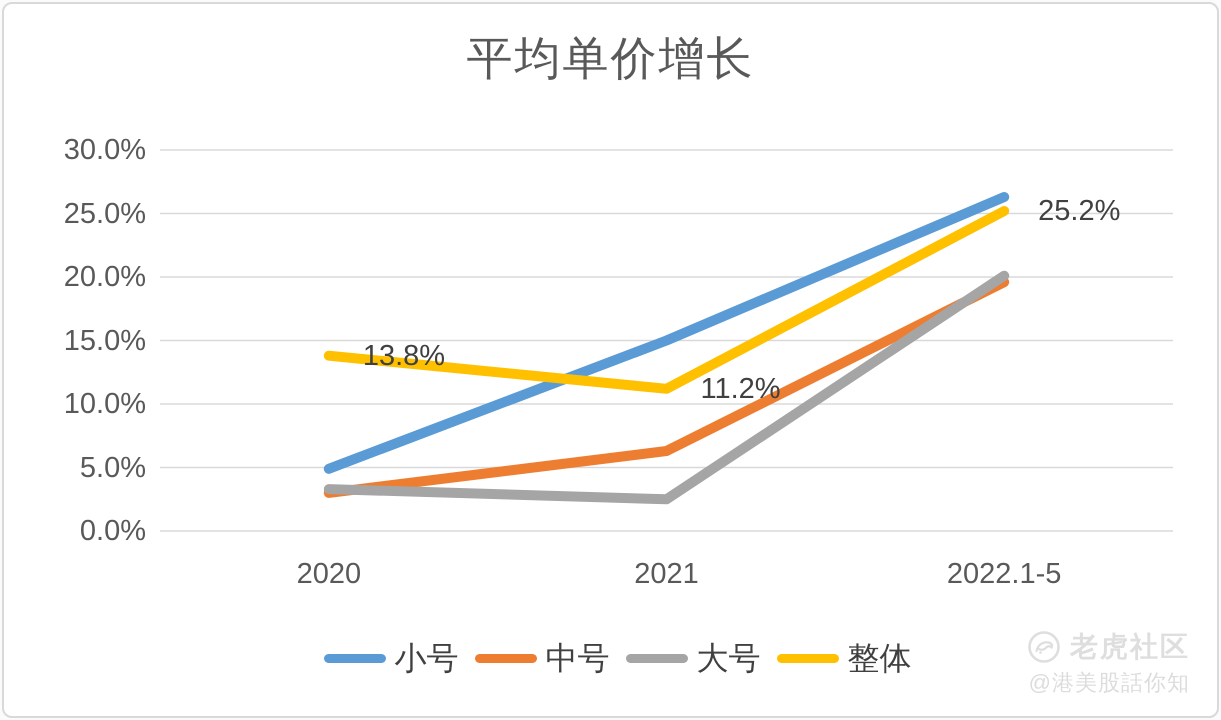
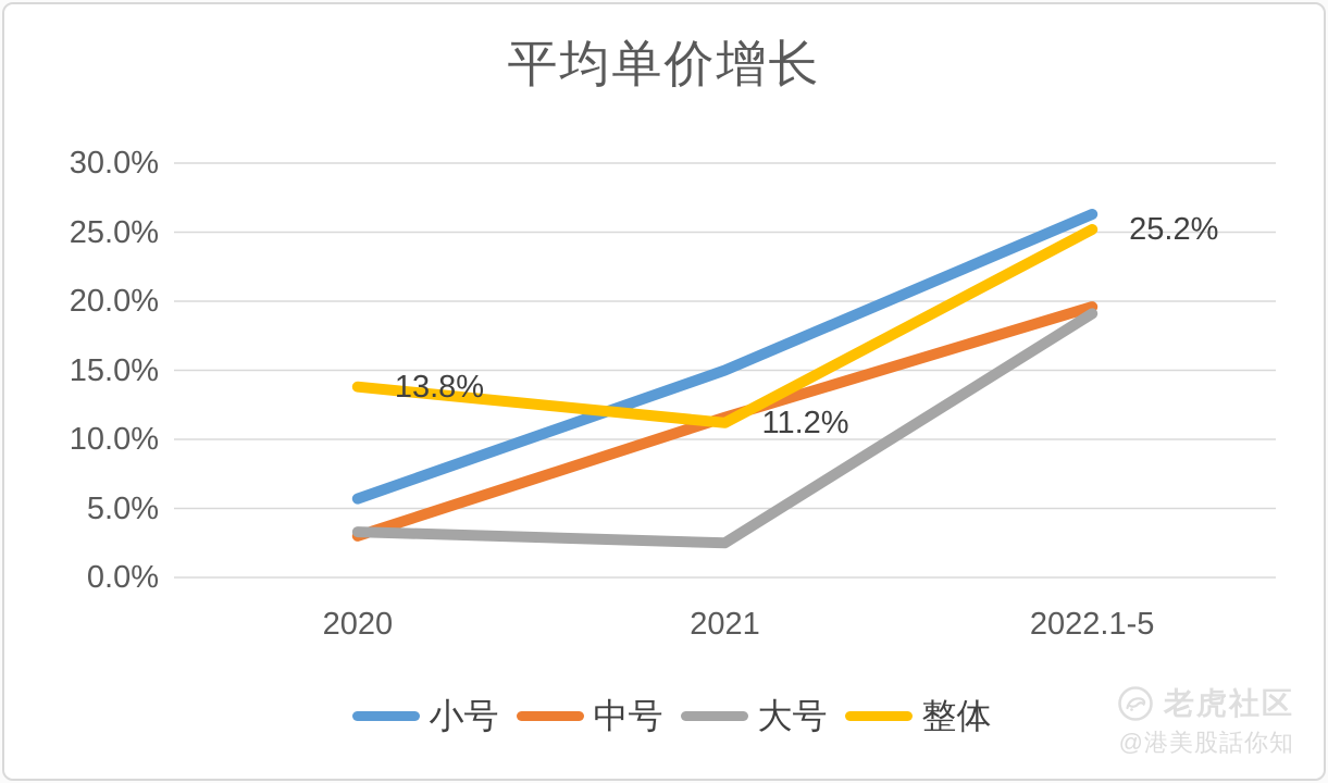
小号/2020: 4.9% -> 5.7%
中号/2021: 6.3% -> 11.6%
大号/2022.1-5: 20.1% -> 19.1%
